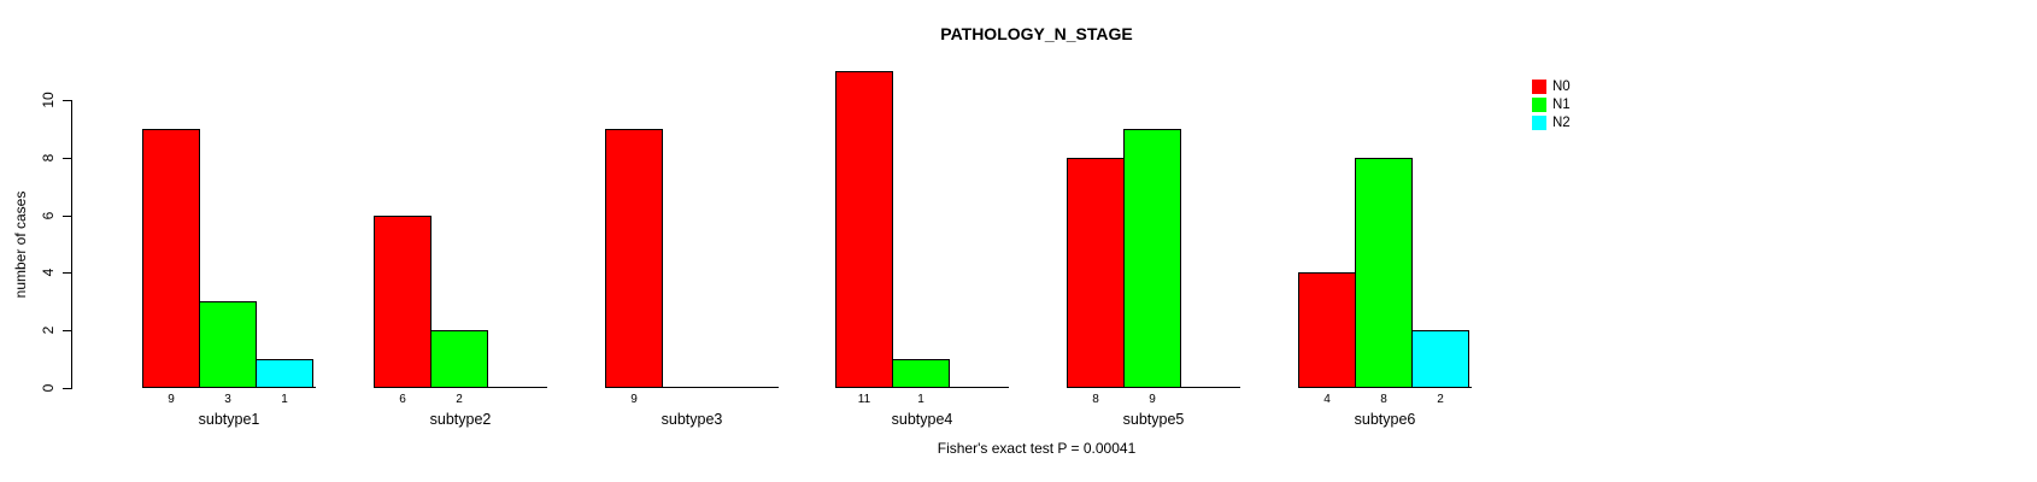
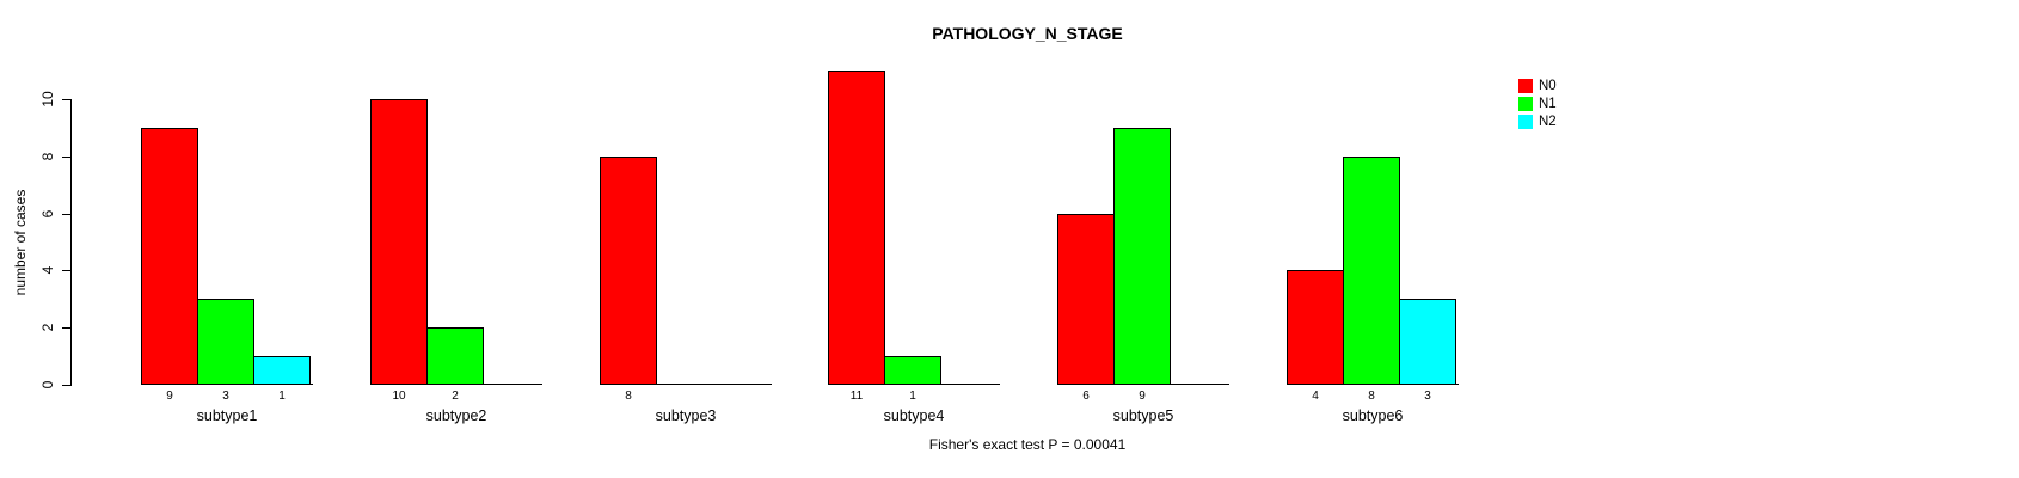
N0/subtype2: 6 -> 10
N0/subtype3: 9 -> 8
N0/subtype5: 8 -> 6
N2/subtype6: 2 -> 3
